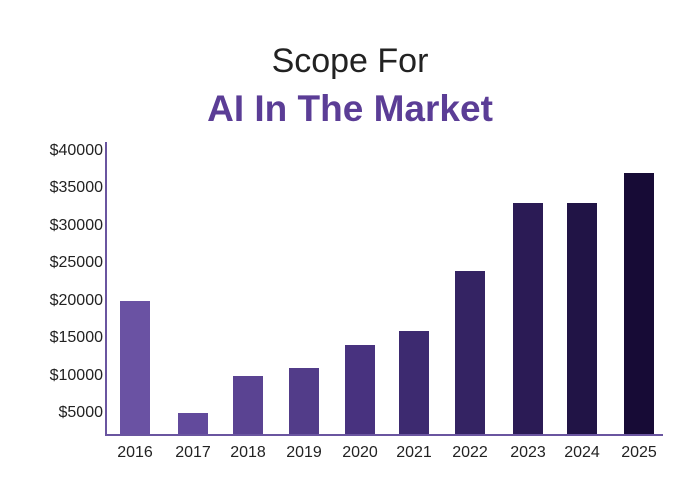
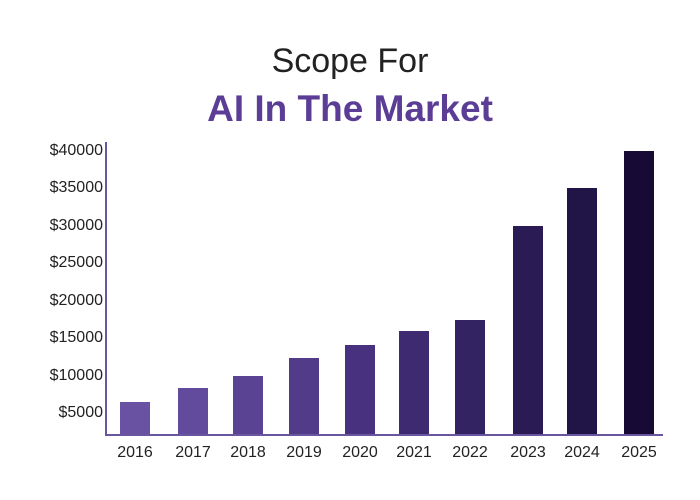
2016: $20000 -> $6000
2017: $5000 -> $8000
2019: $11000 -> $12000
2022: $24000 -> $17000
2023: $33000 -> $30000
2024: $33000 -> $35000
2025: $37000 -> $40000
